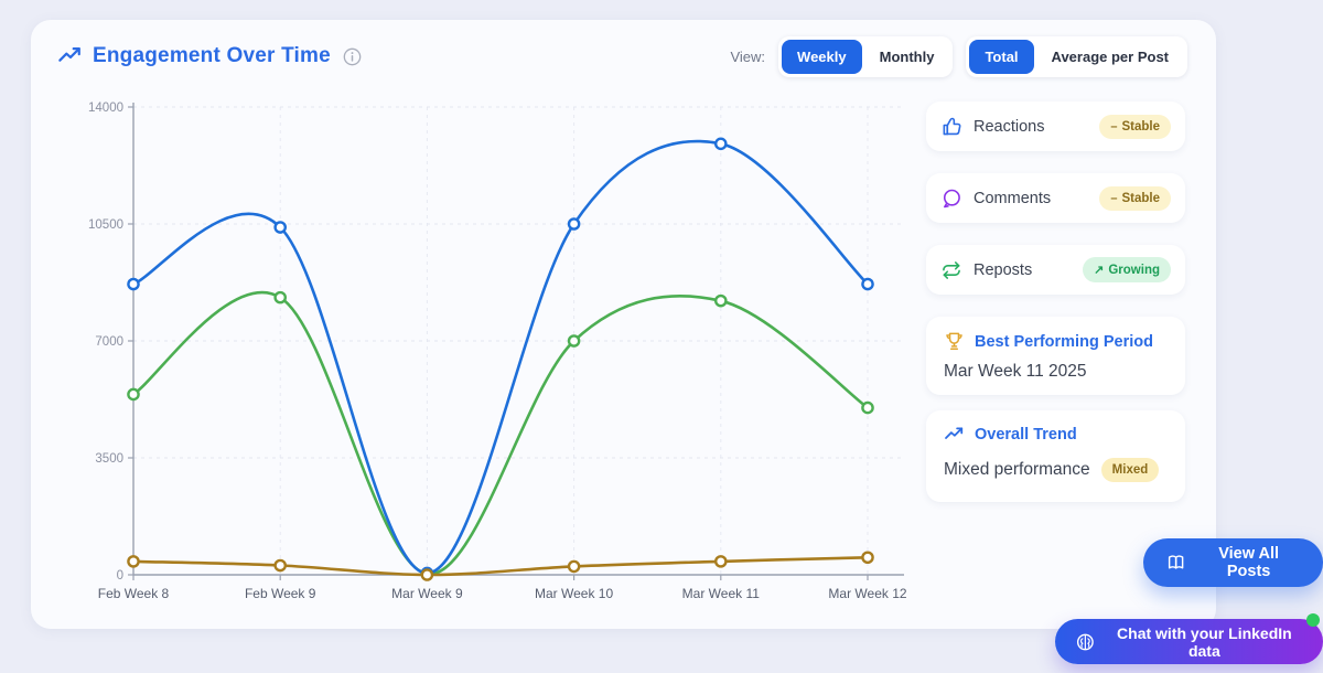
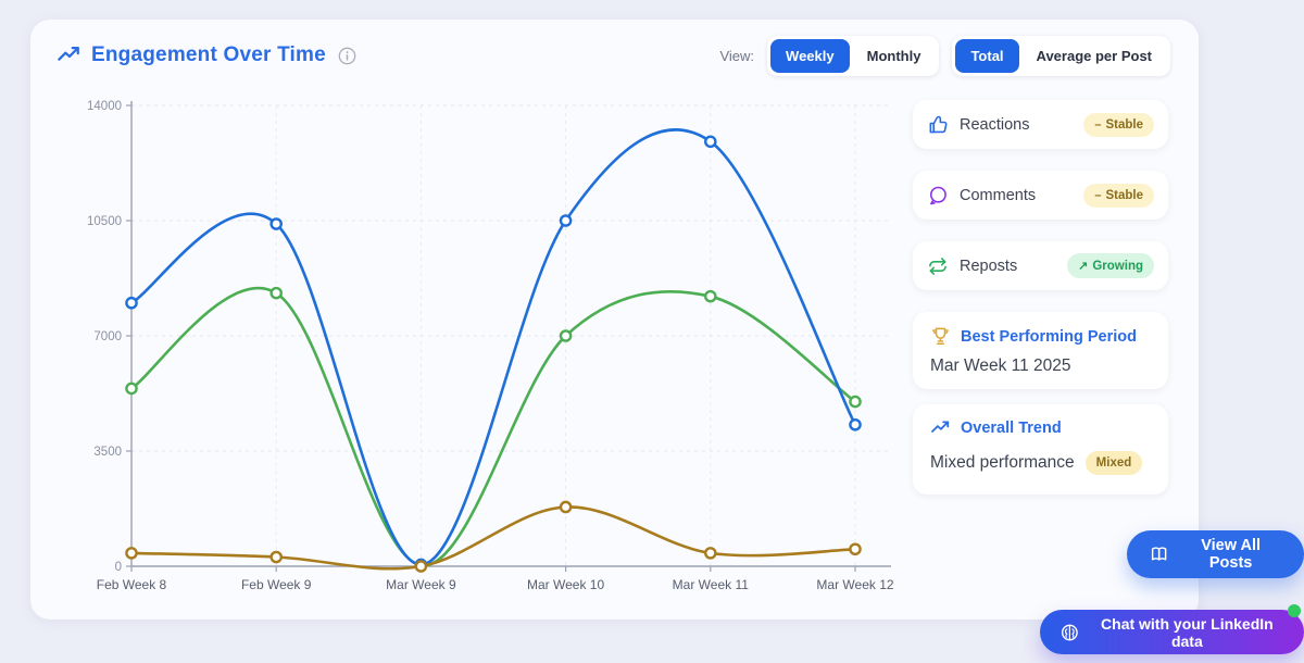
Reactions/Feb Week 8: 8700 -> 8000
Reposts/Mar Week 10: 200 -> 1800
Reactions/Mar Week 12: 8700 -> 4300
